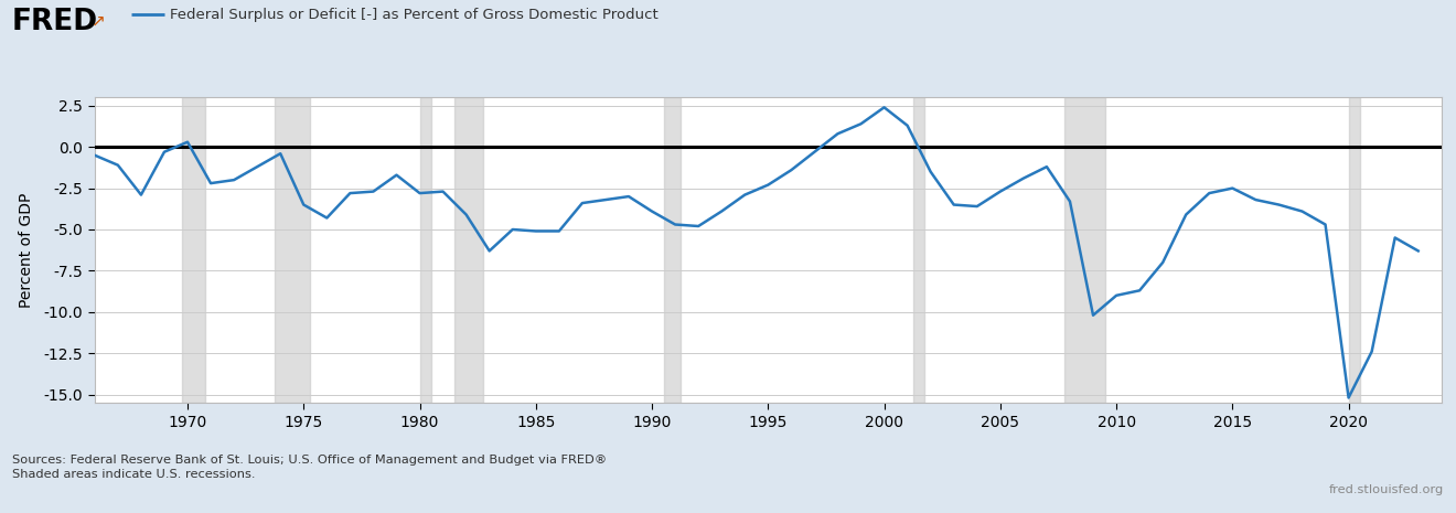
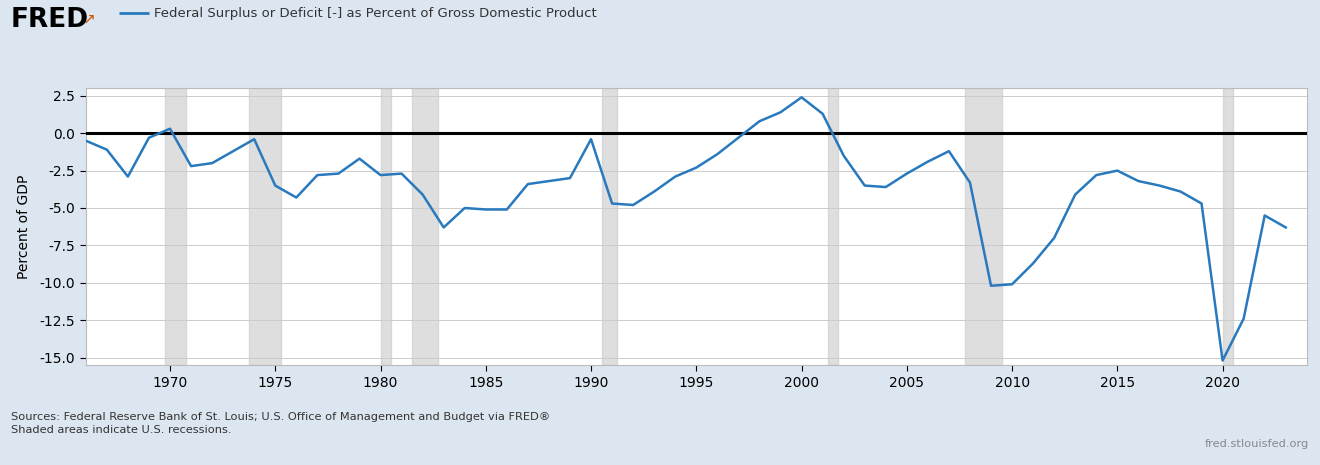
1990: -3.9 -> -0.4
2010: -9.0 -> -10.1
